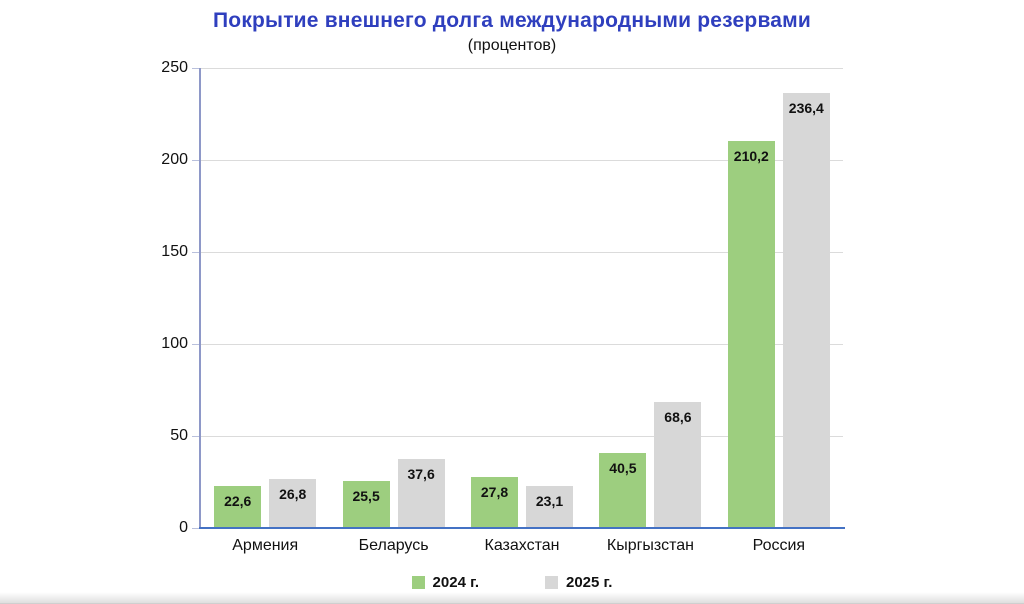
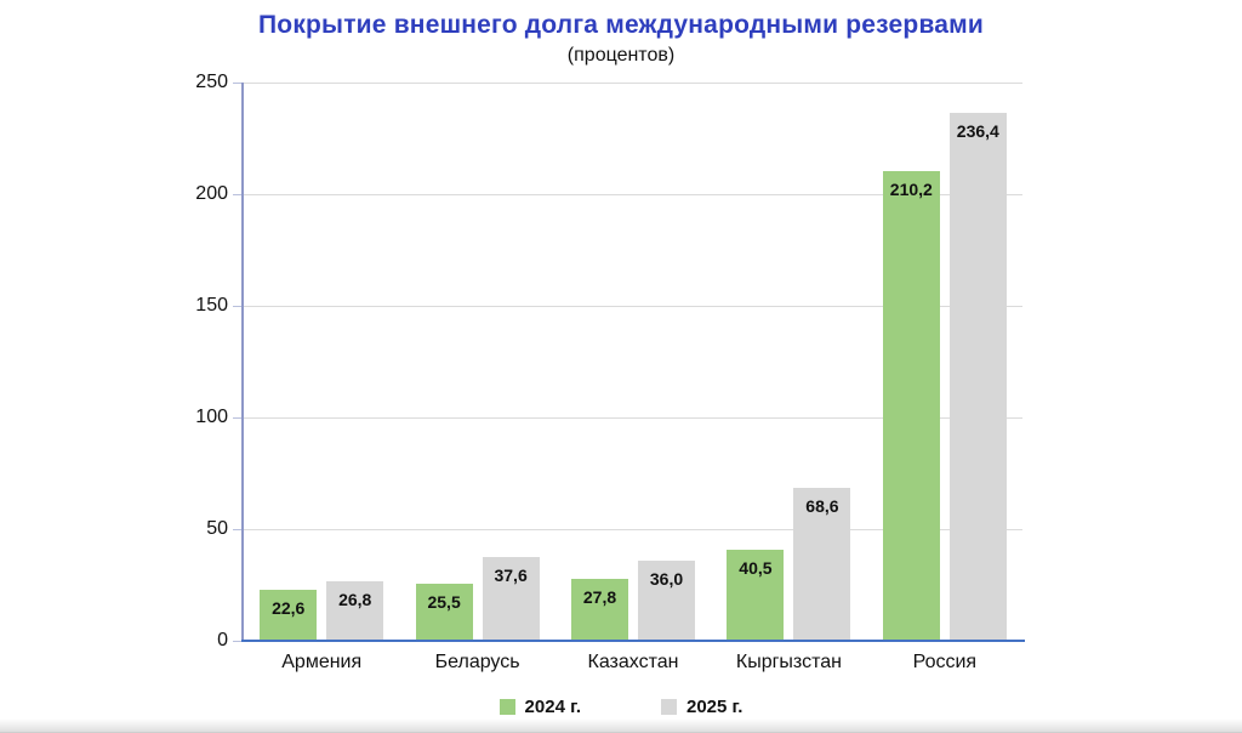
2025 г./Казахстан: 23,1 -> 36,0
